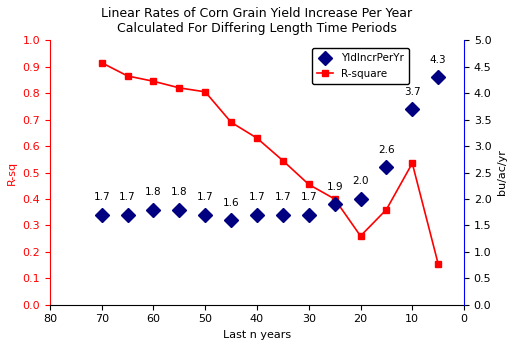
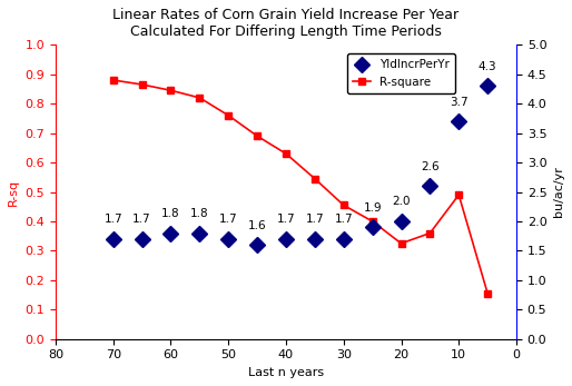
R-square/70: 0.915 -> 0.880
R-square/50: 0.805 -> 0.760
R-square/20: 0.260 -> 0.325
R-square/10: 0.535 -> 0.490
